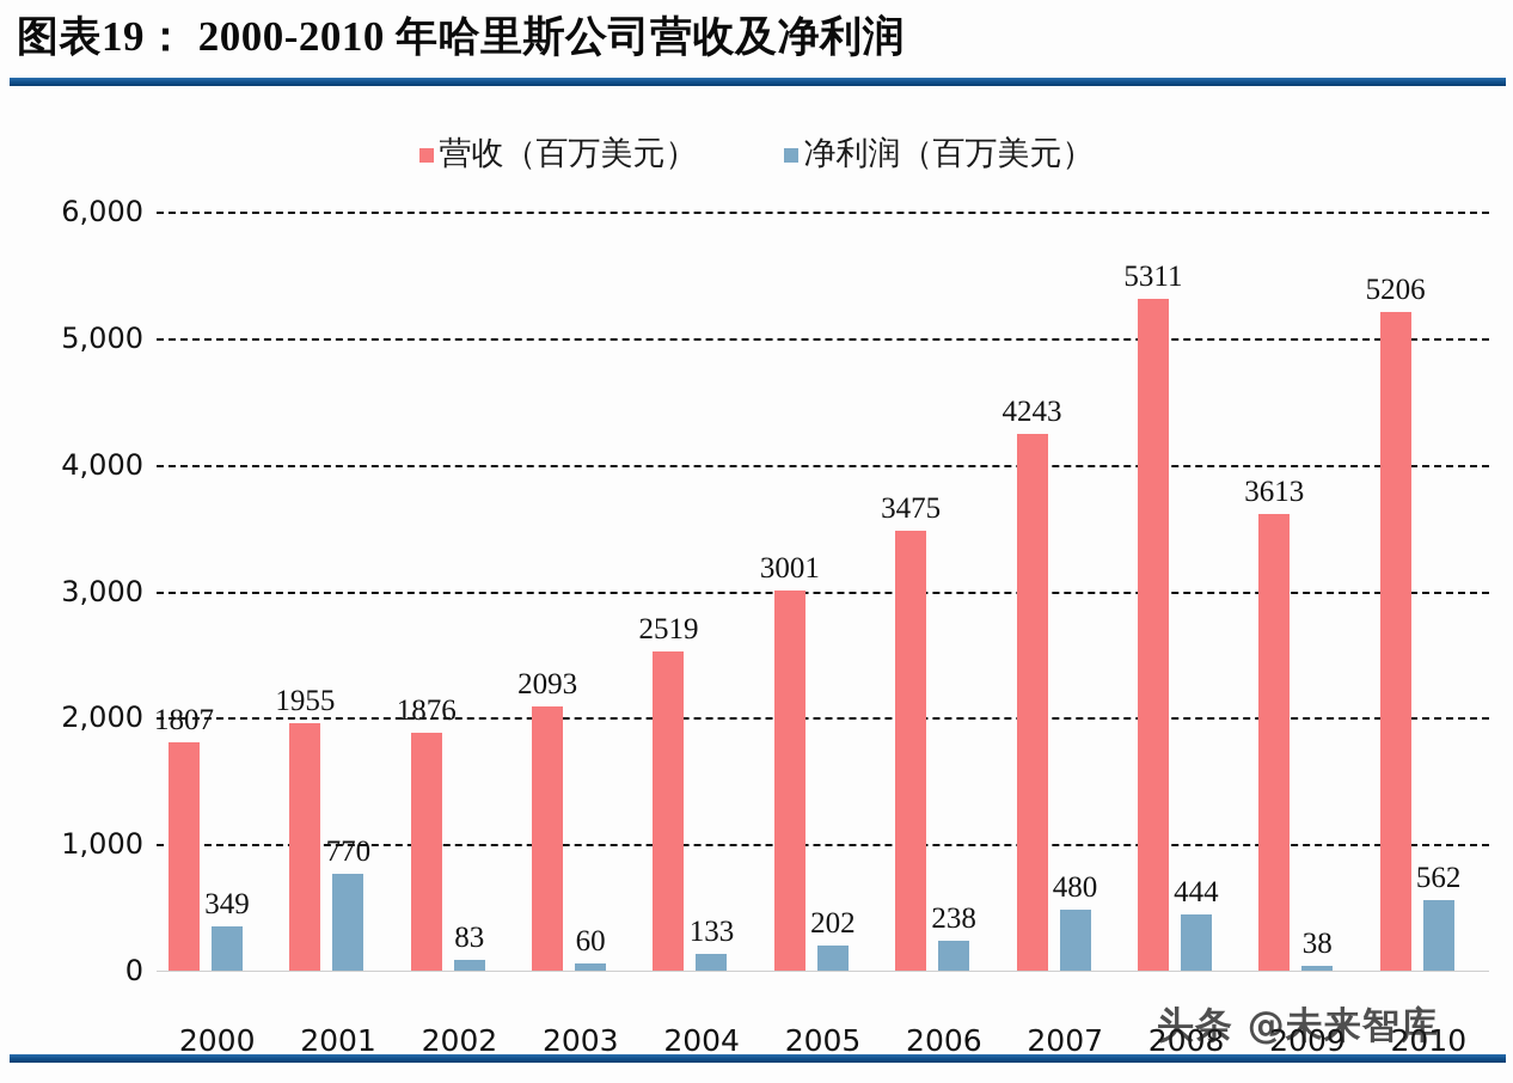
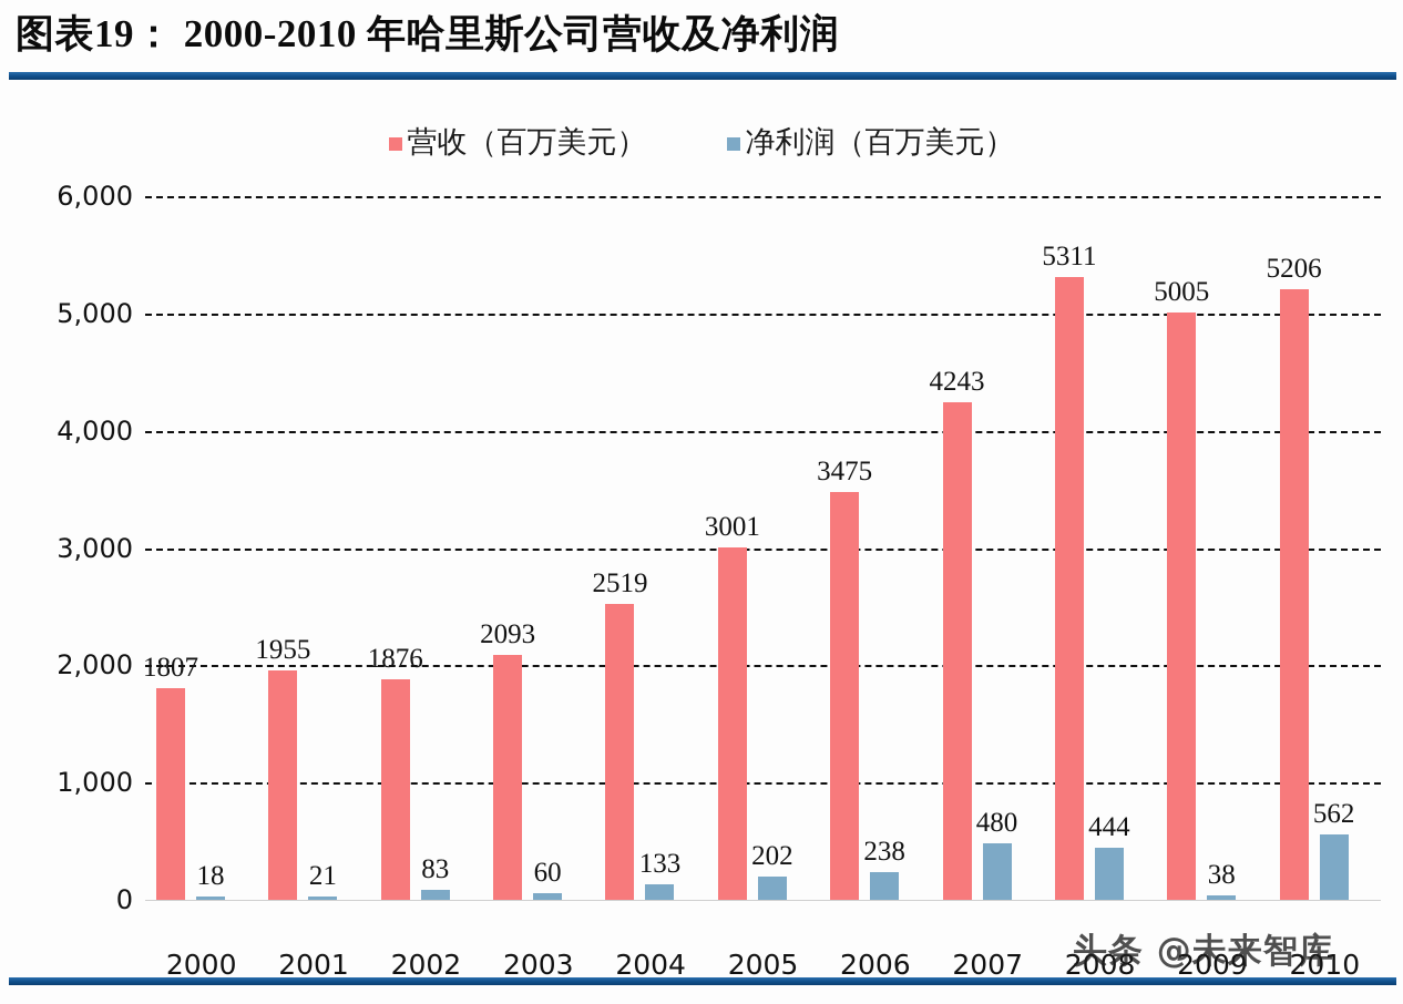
净利润（百万美元）/2000: 349 -> 18
净利润（百万美元）/2001: 770 -> 21
营收（百万美元）/2009: 3613 -> 5005
